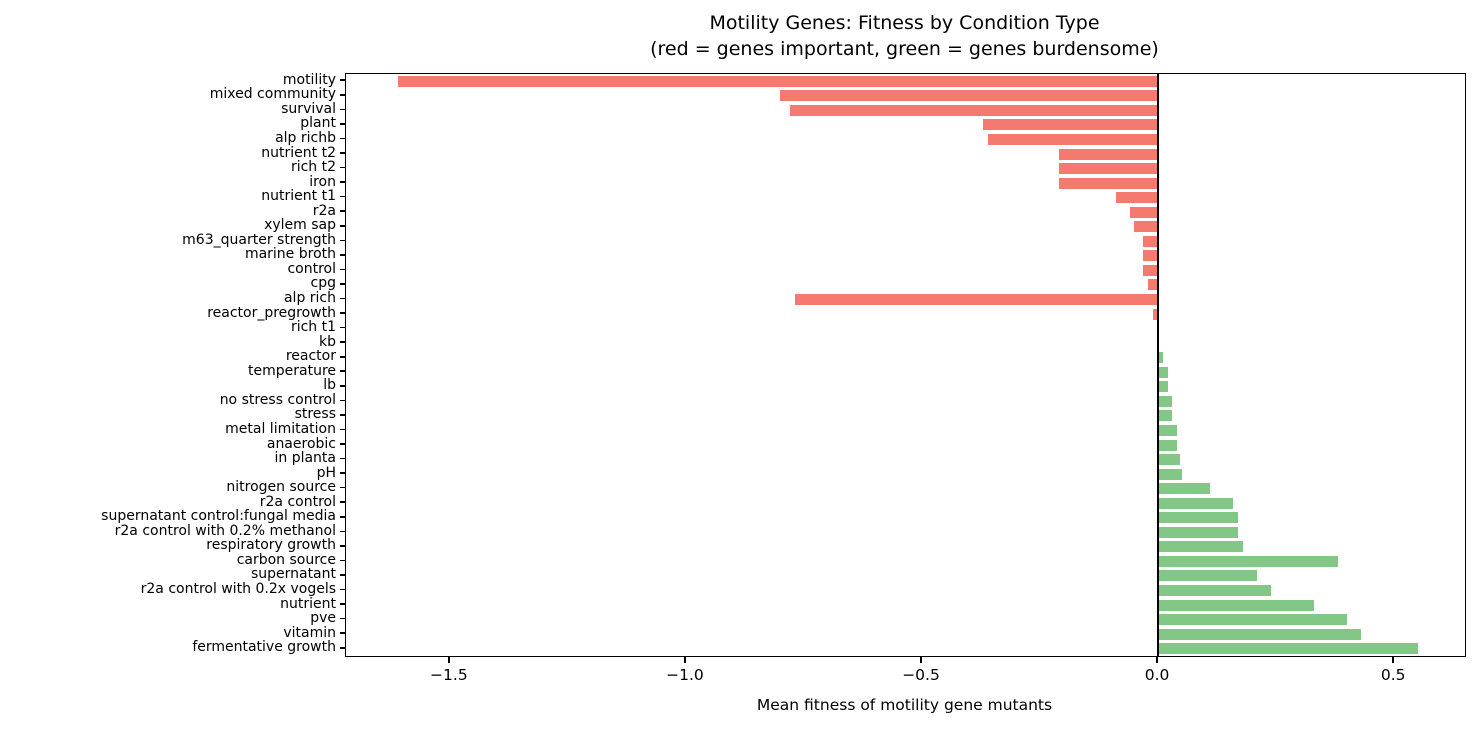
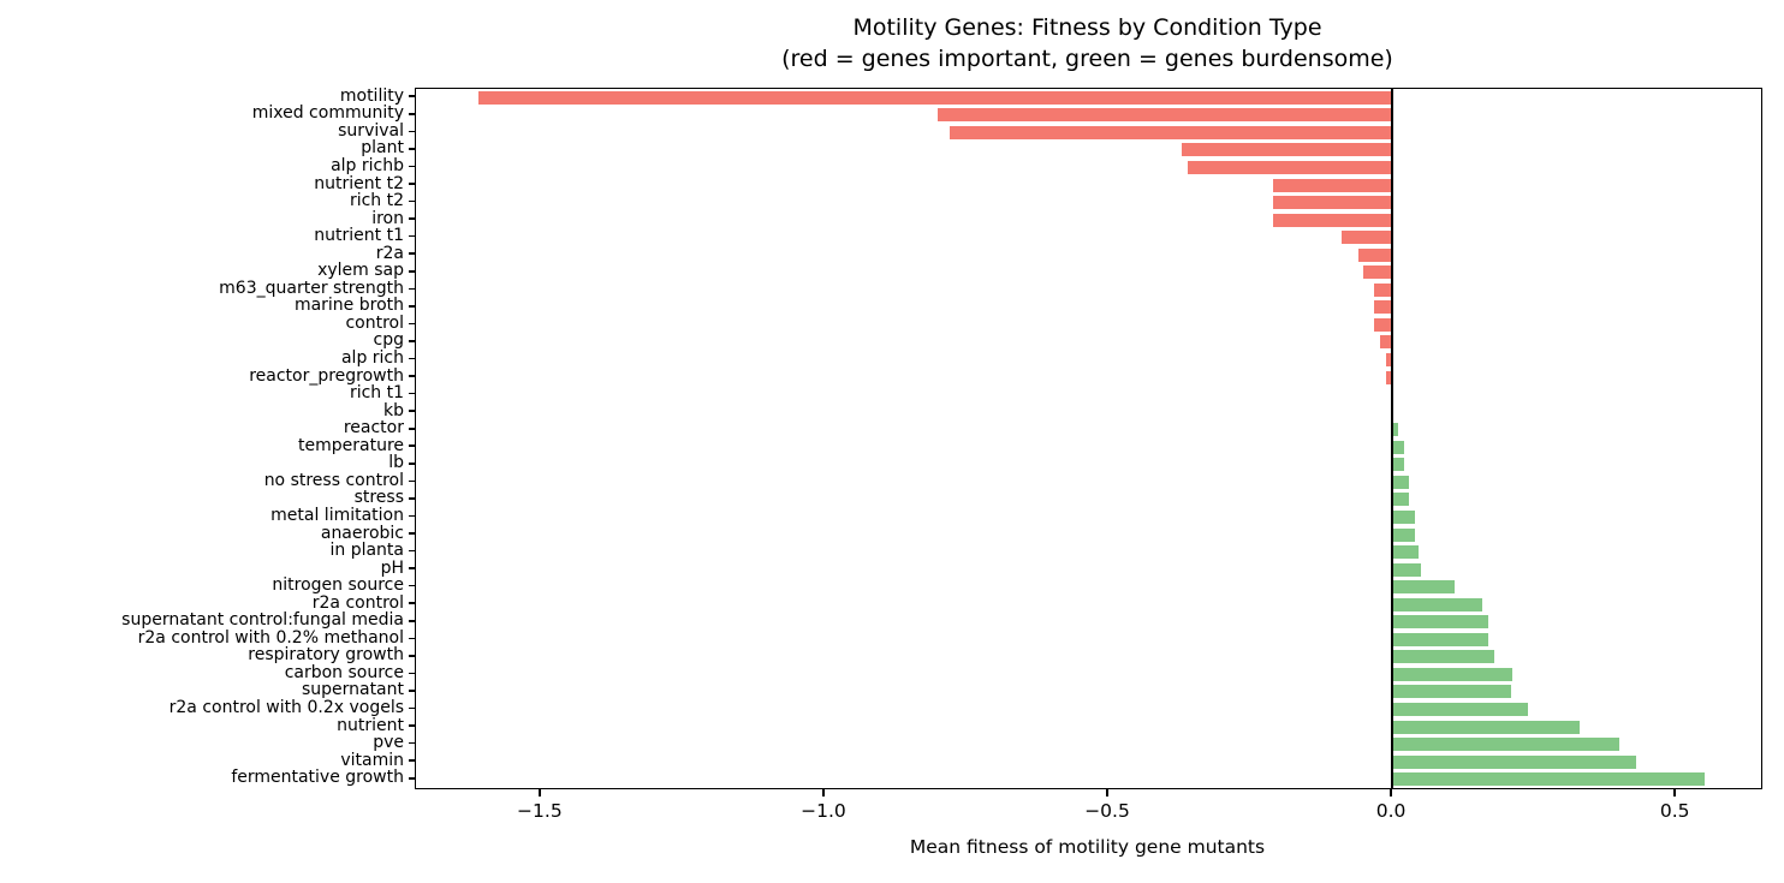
alp rich: -0.77 -> -0.01
carbon source: 0.38 -> 0.21
